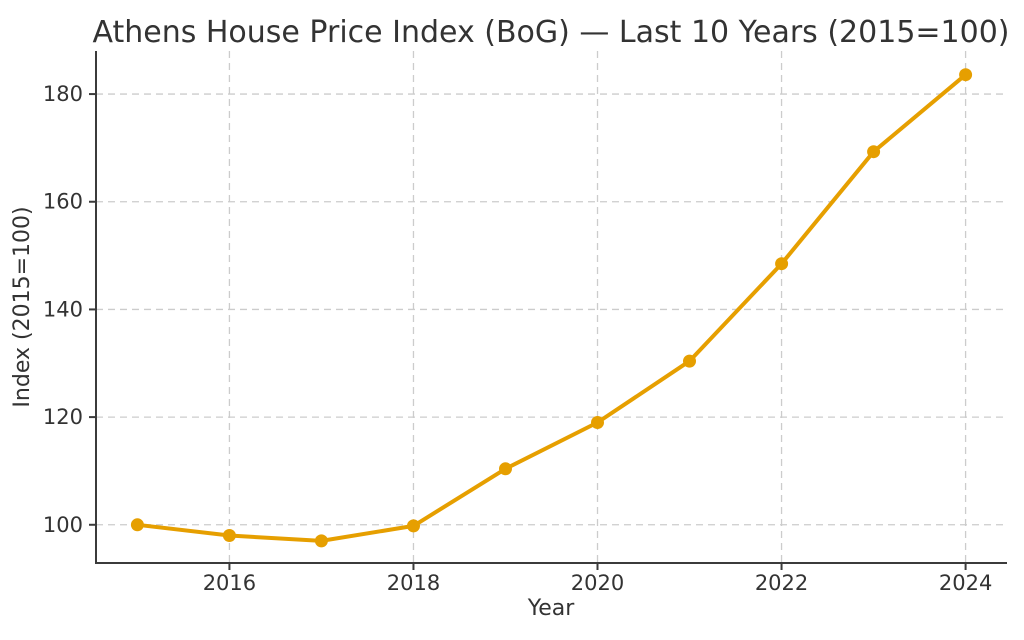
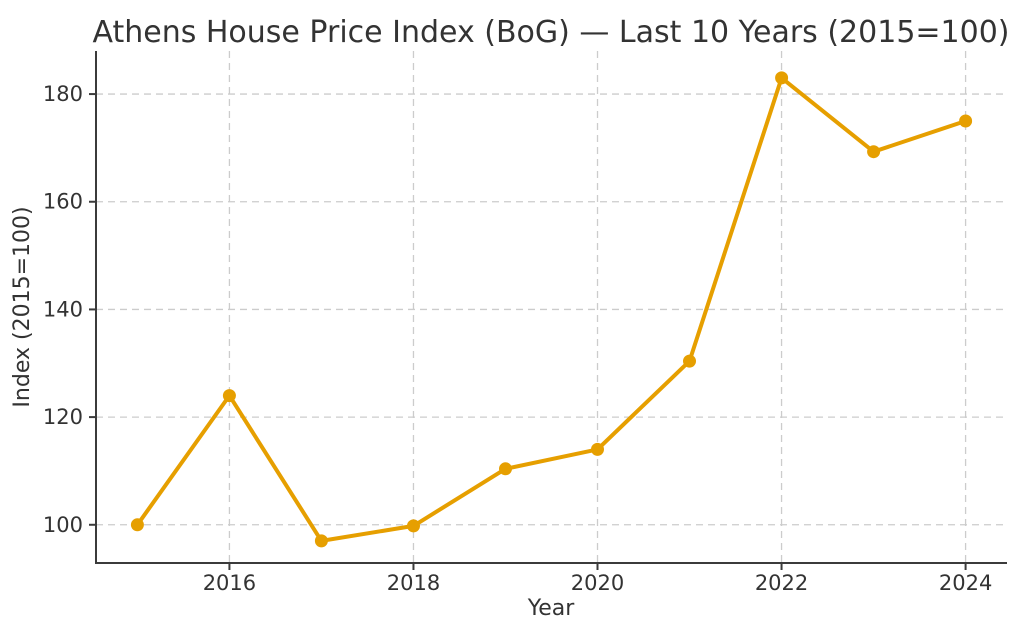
2016: 98 -> 124
2020: 119 -> 114
2022: 148 -> 183
2024: 184 -> 175
